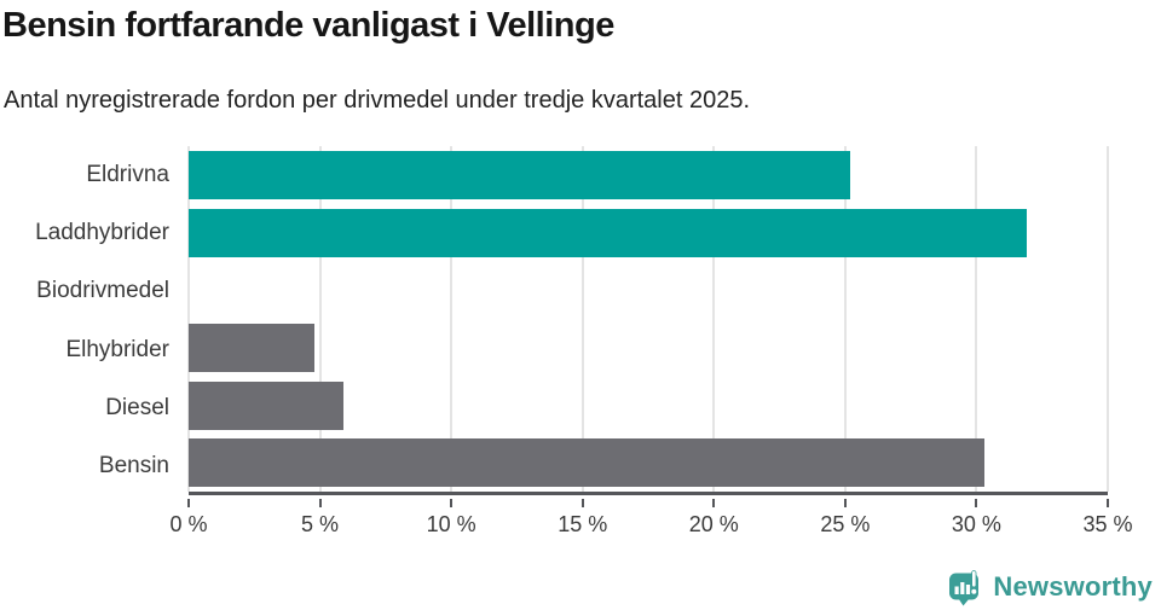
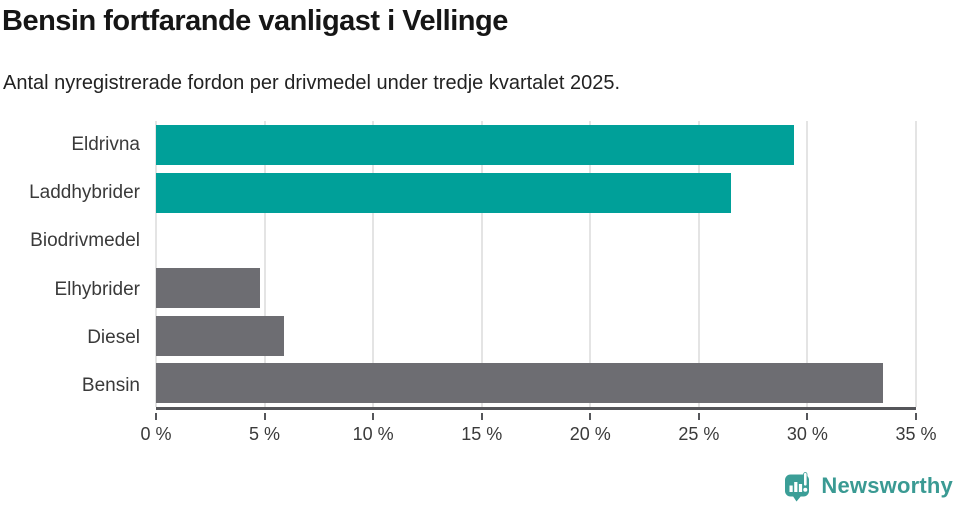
Eldrivna: 25.2% -> 29.4%
Laddhybrider: 31.9% -> 26.5%
Bensin: 30.3% -> 33.5%
